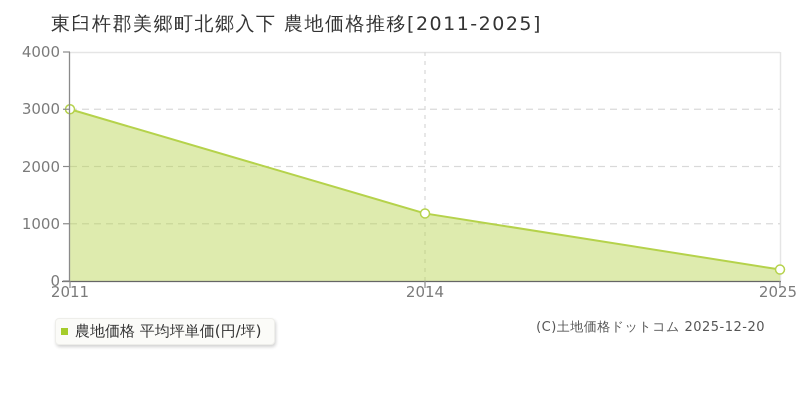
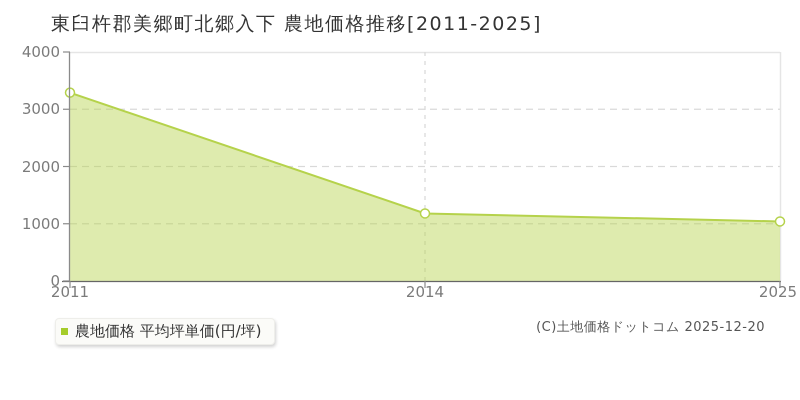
2011: 3000 -> 3300
2025: 200 -> 1000
